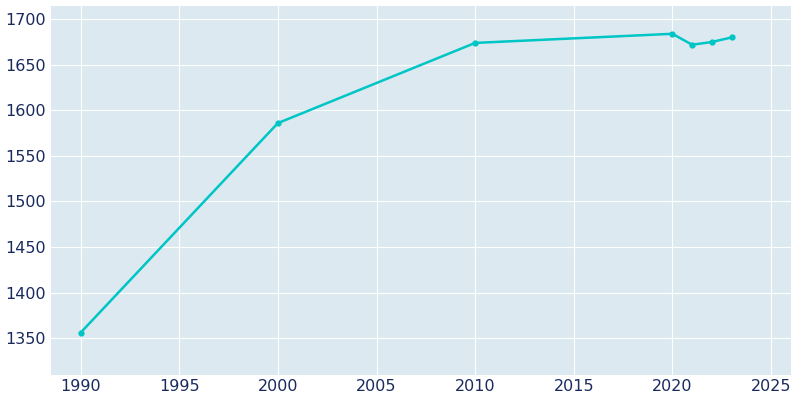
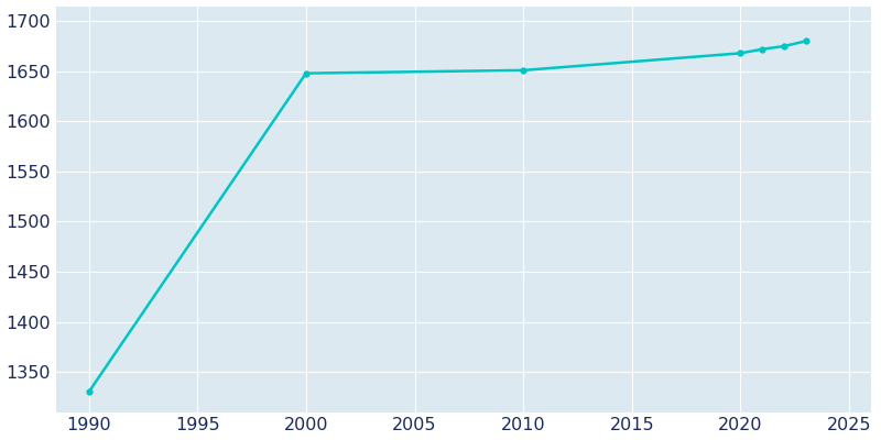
1990: 1356 -> 1330
2000: 1586 -> 1648
2010: 1674 -> 1651
2020: 1684 -> 1668
